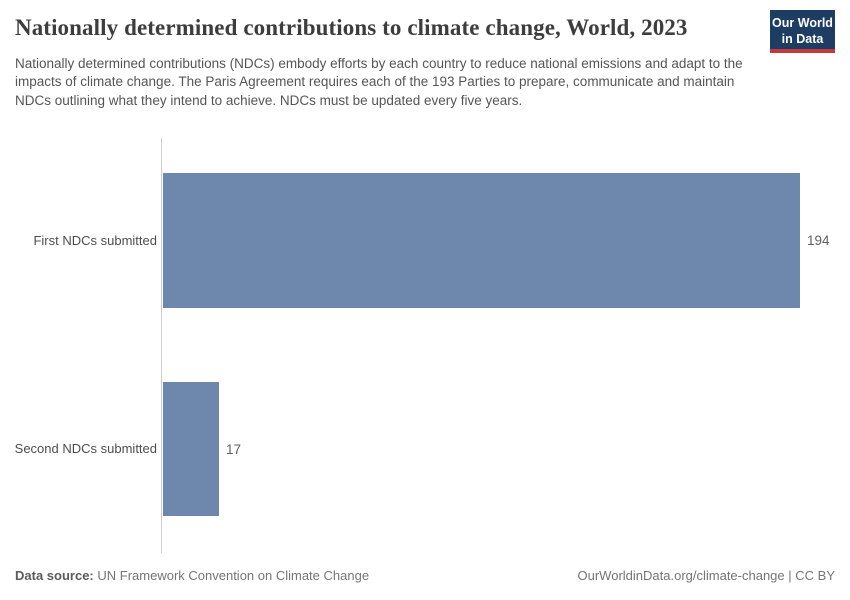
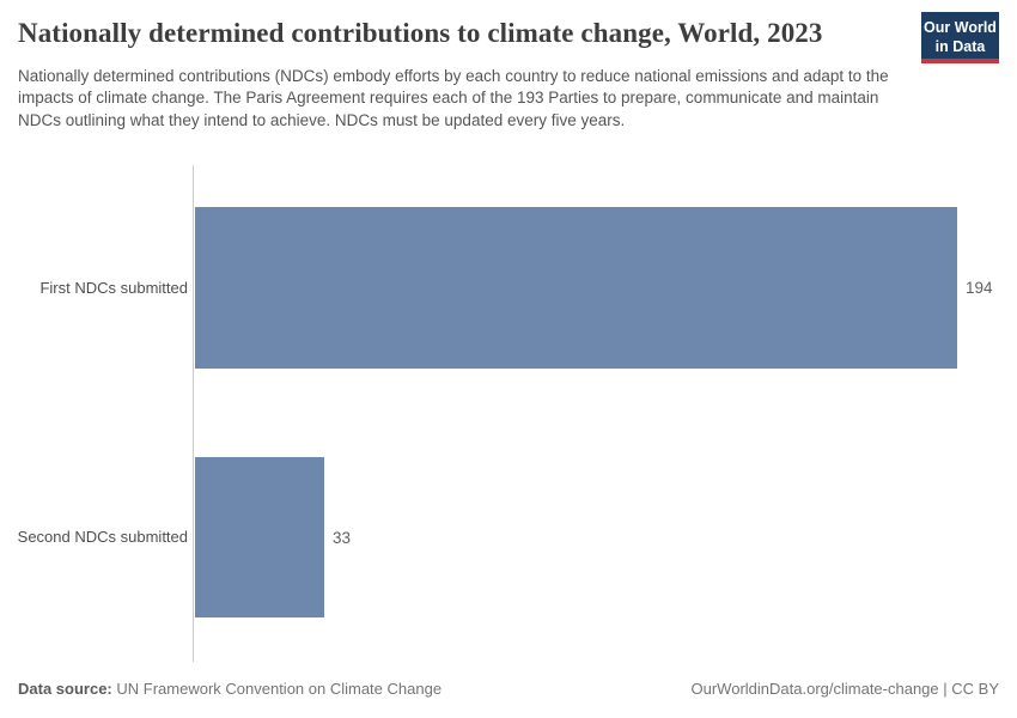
Second NDCs submitted: 17 -> 33
